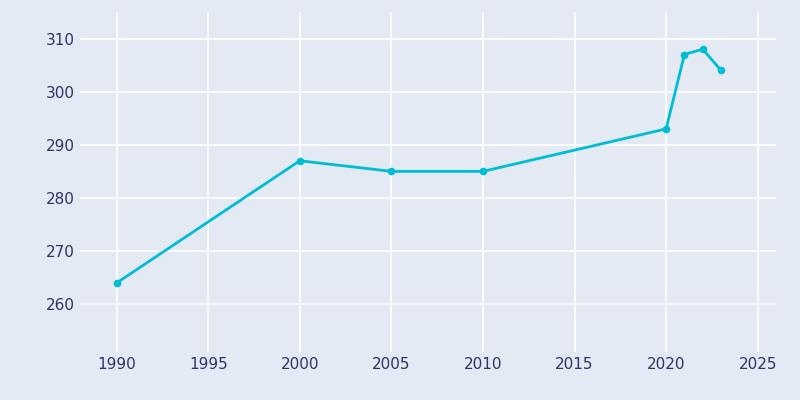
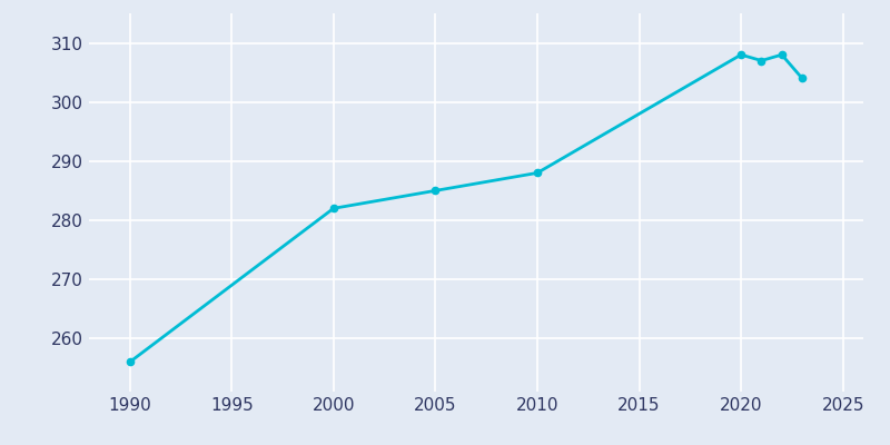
1990: 264 -> 256
2000: 287 -> 282
2010: 285 -> 288
2020: 293 -> 308
